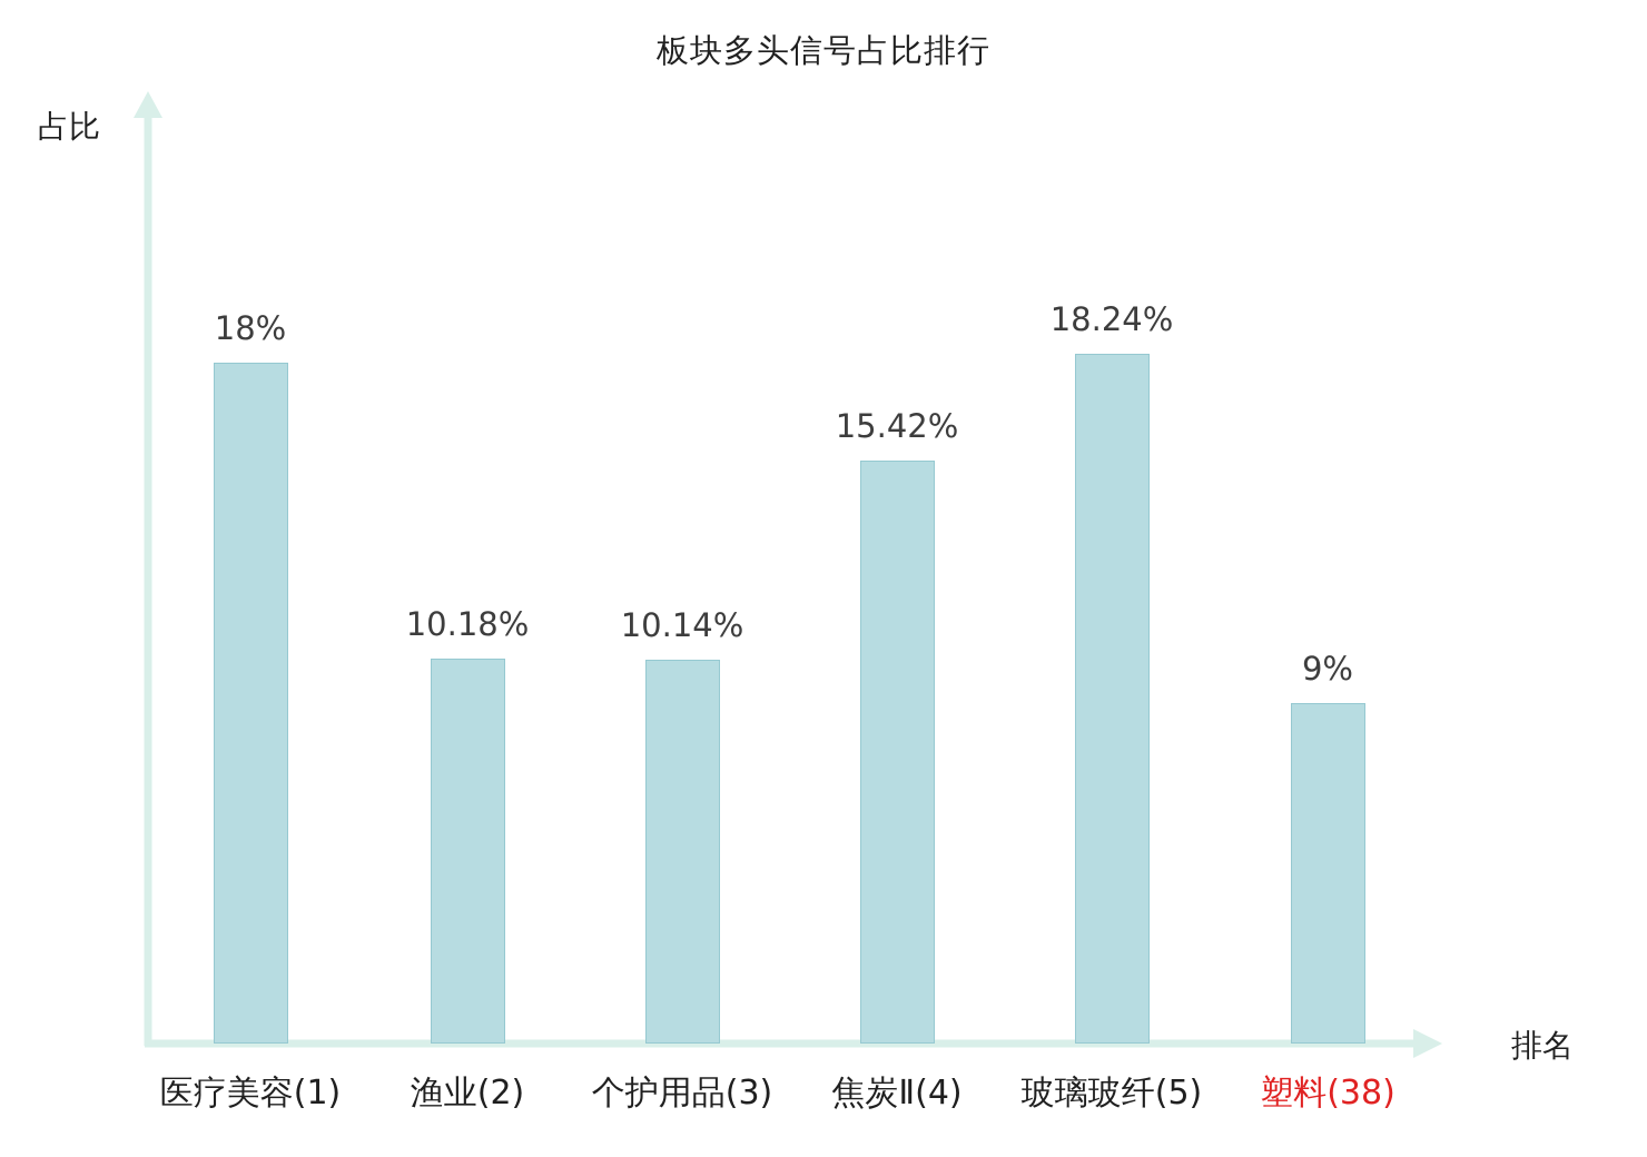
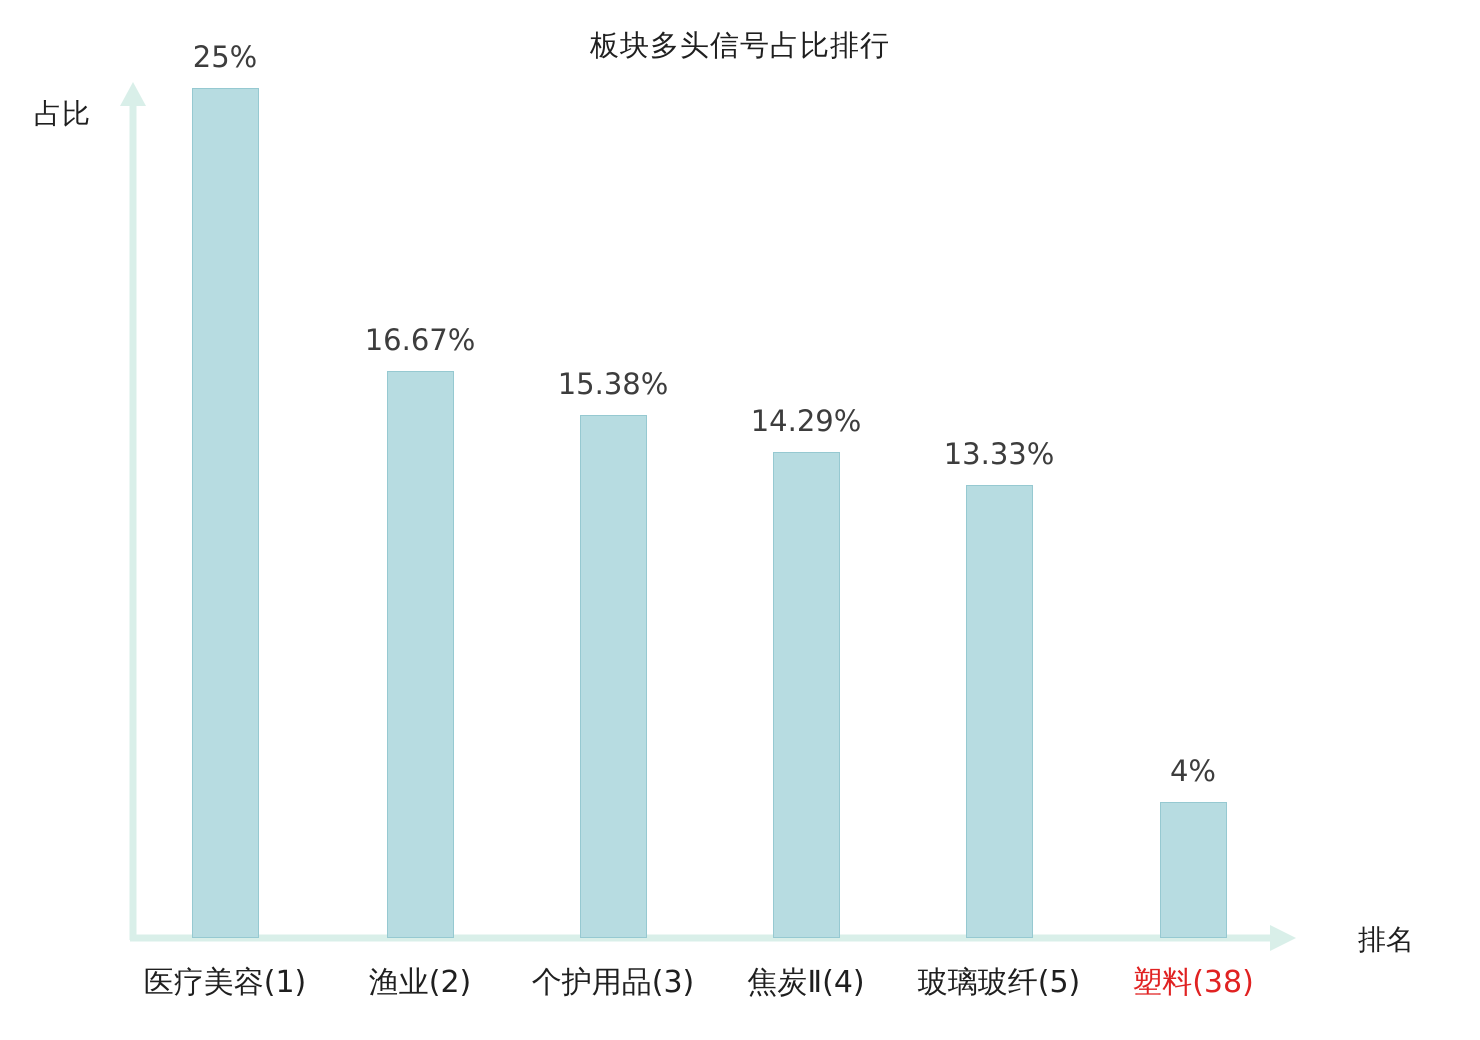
医疗美容(1): 18% -> 25%
渔业(2): 10.18% -> 16.67%
个护用品(3): 10.14% -> 15.38%
焦炭Ⅱ(4): 15.42% -> 14.29%
玻璃玻纤(5): 18.24% -> 13.33%
塑料(38): 9% -> 4%
